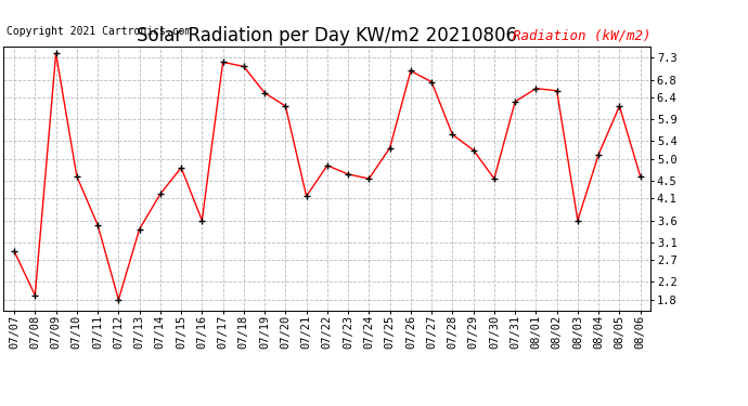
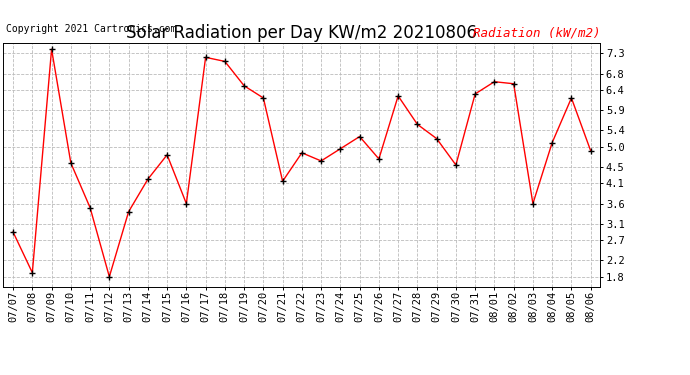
07/24: 4.55 -> 4.95
07/26: 7.00 -> 4.70
07/27: 6.75 -> 6.25
08/06: 4.60 -> 4.90
